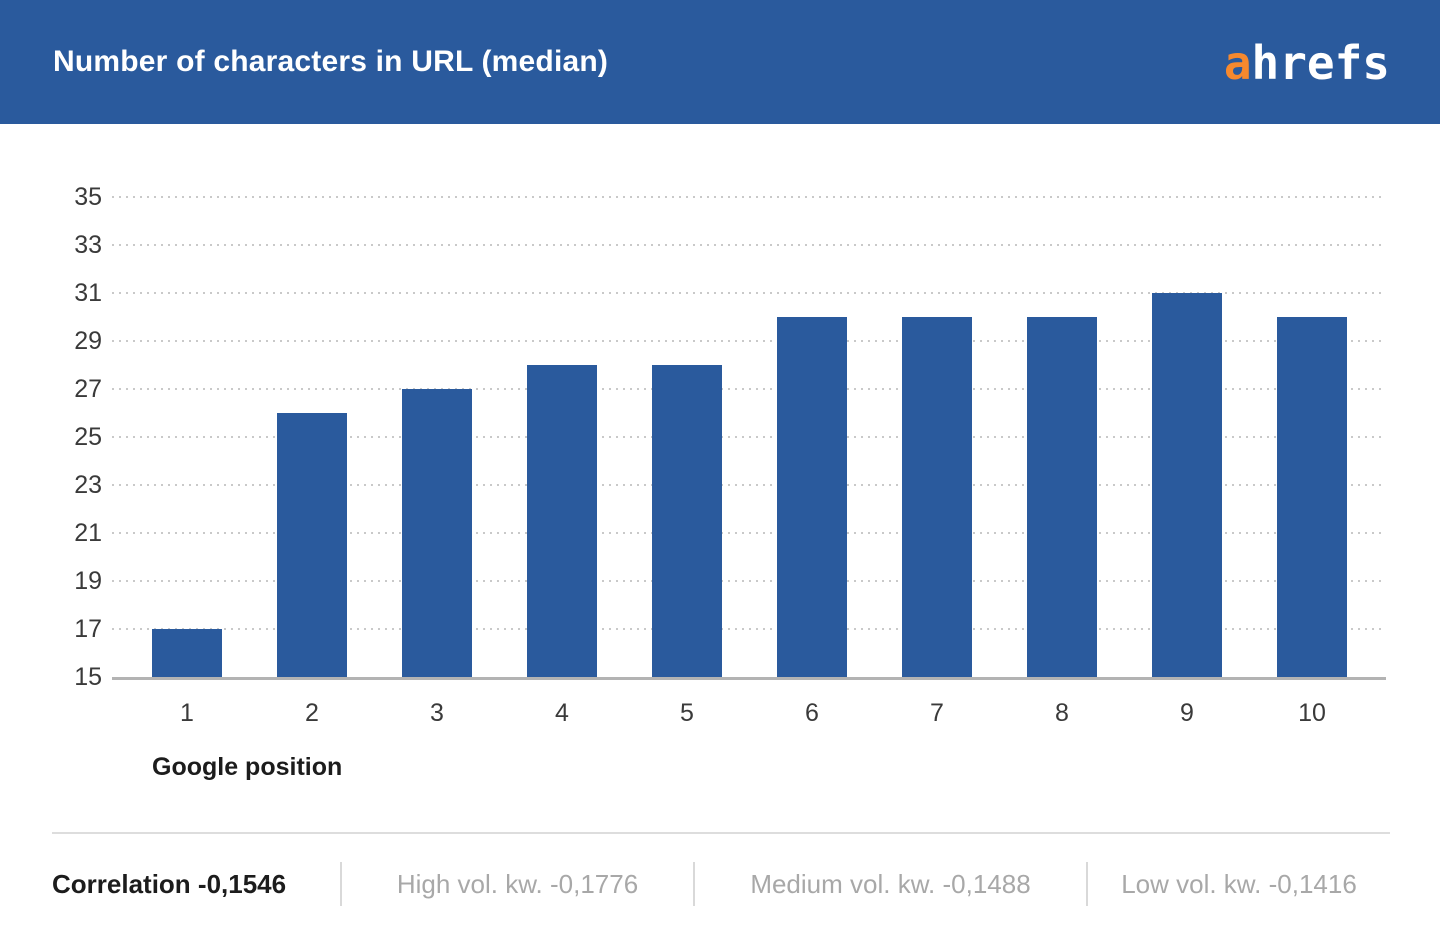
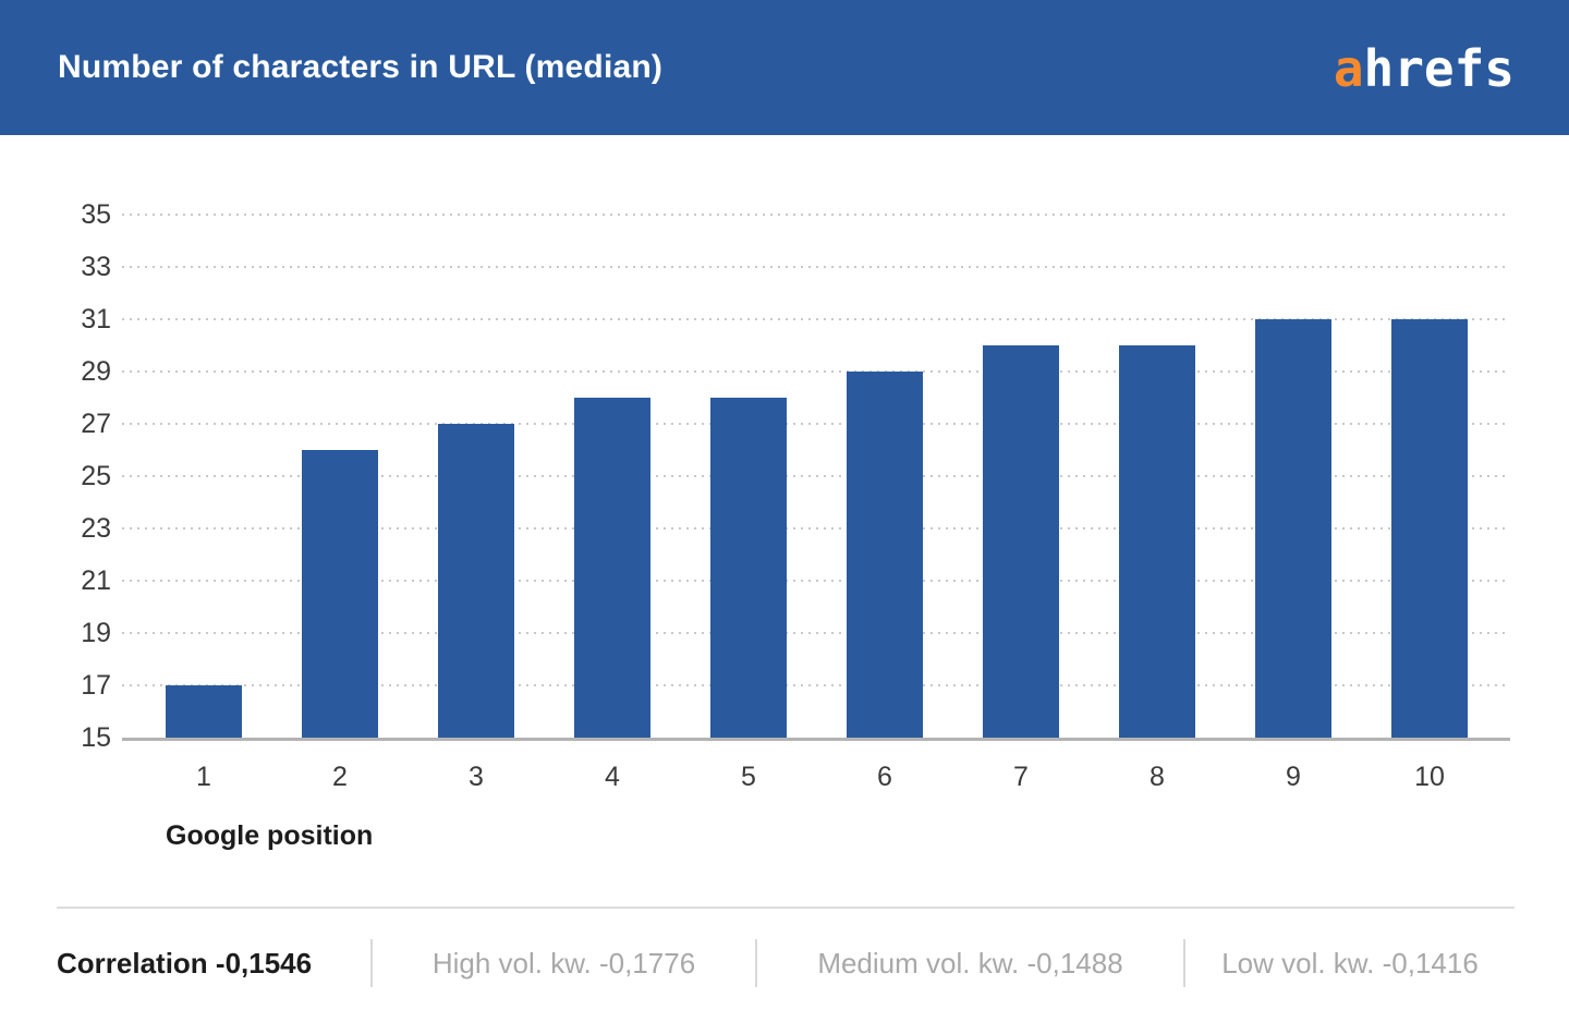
6: 30 -> 29
10: 30 -> 31
